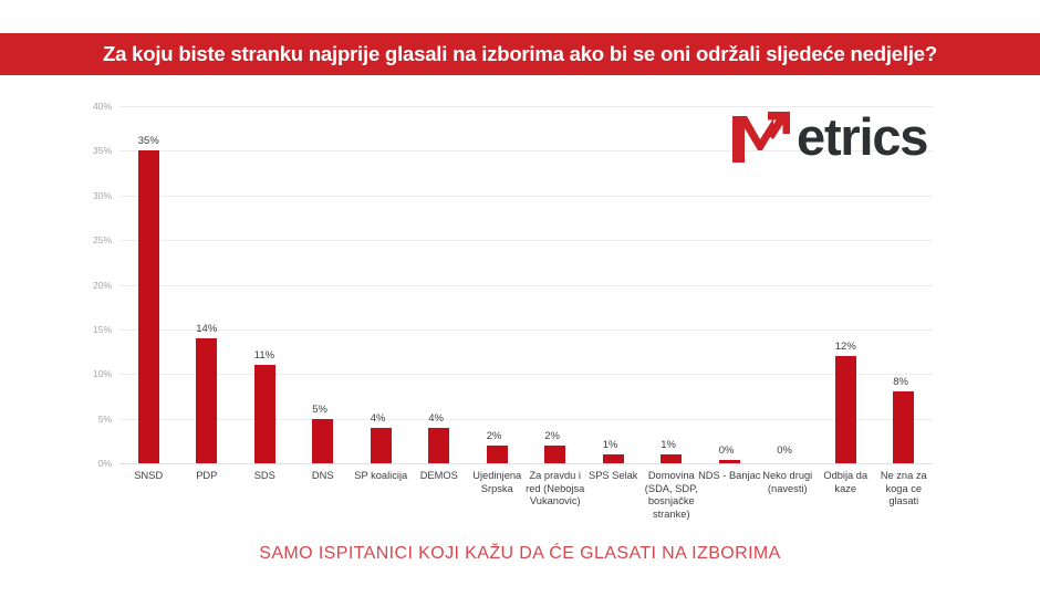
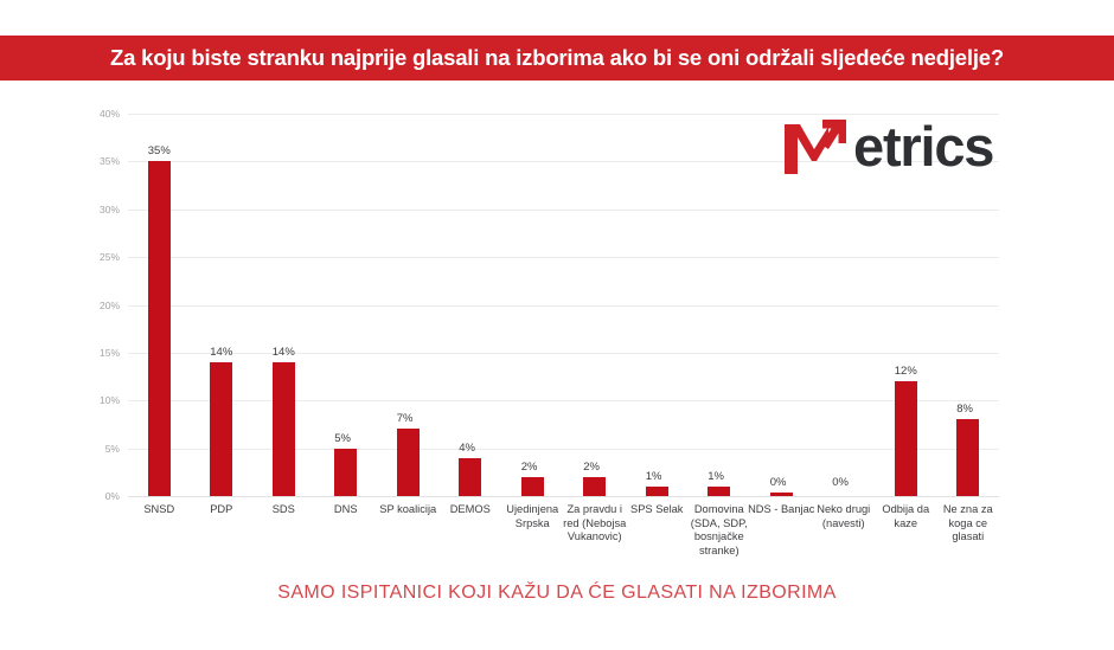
SDS: 11% -> 14%
SP koalicija: 4% -> 7%
